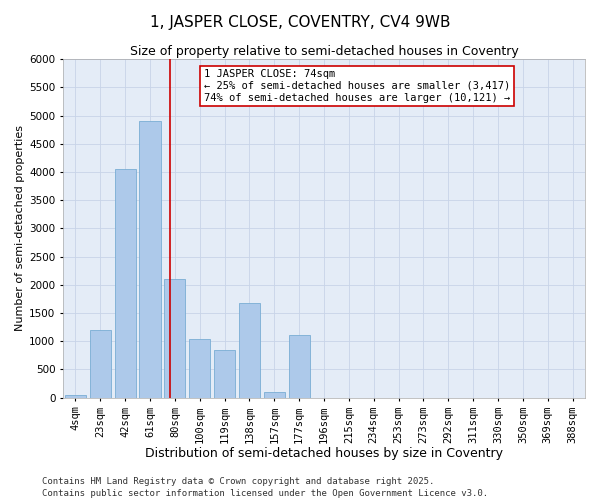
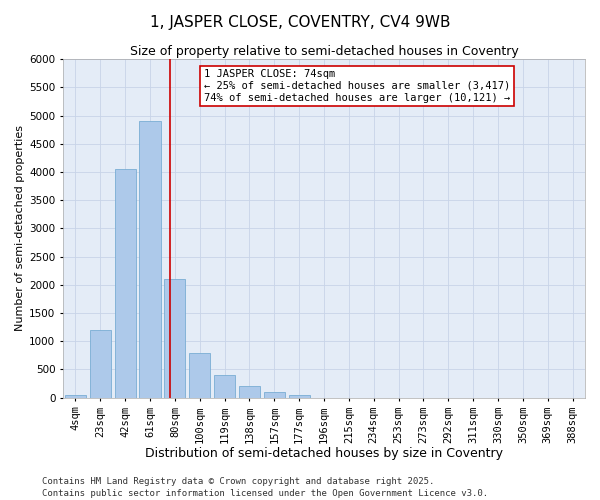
100sqm: 1040 -> 800
119sqm: 840 -> 400
138sqm: 1680 -> 200
177sqm: 1120 -> 50
